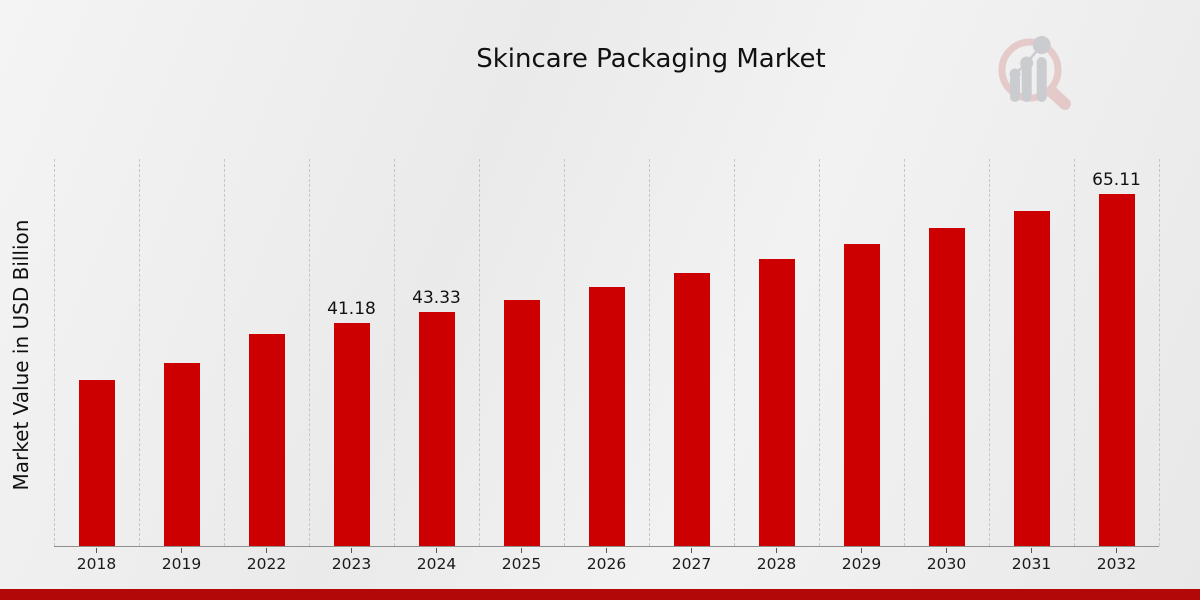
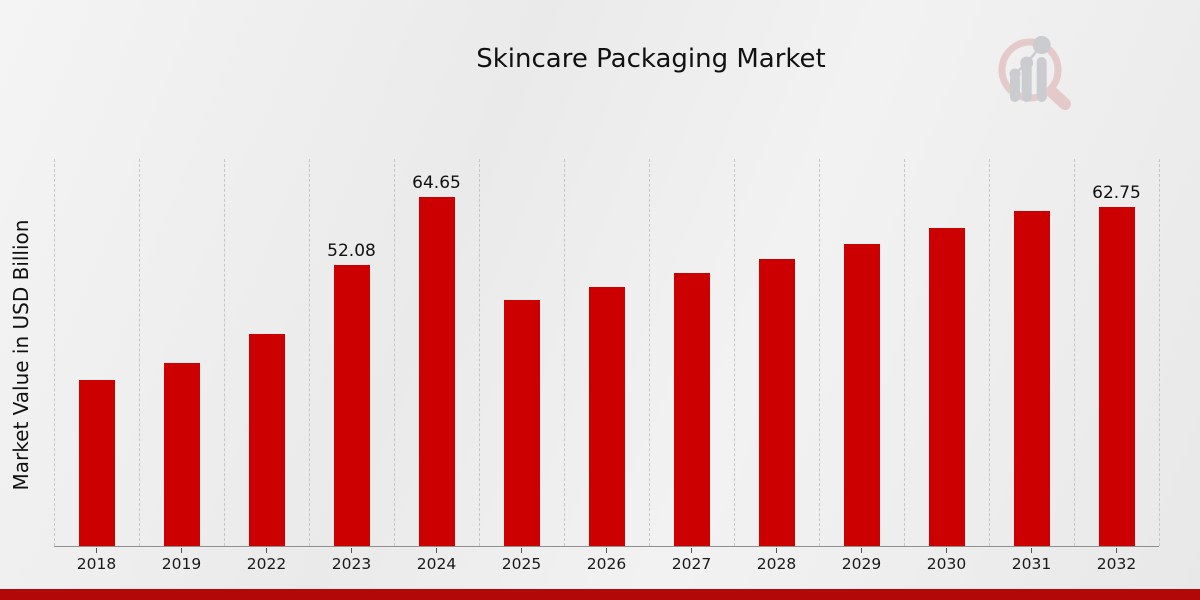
2023: 41.18 -> 52.08
2024: 43.33 -> 64.65
2032: 65.11 -> 62.75
